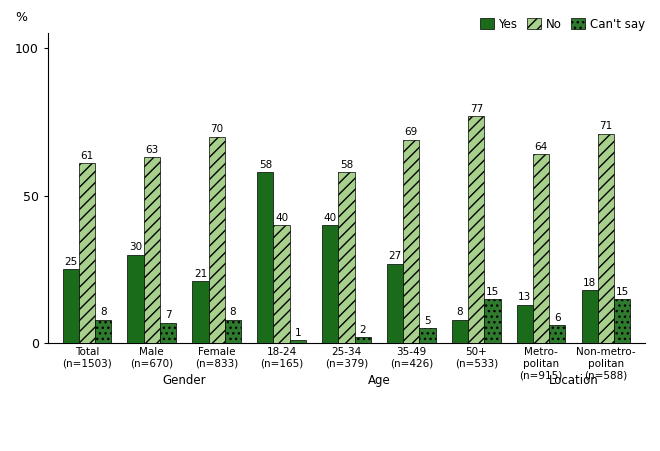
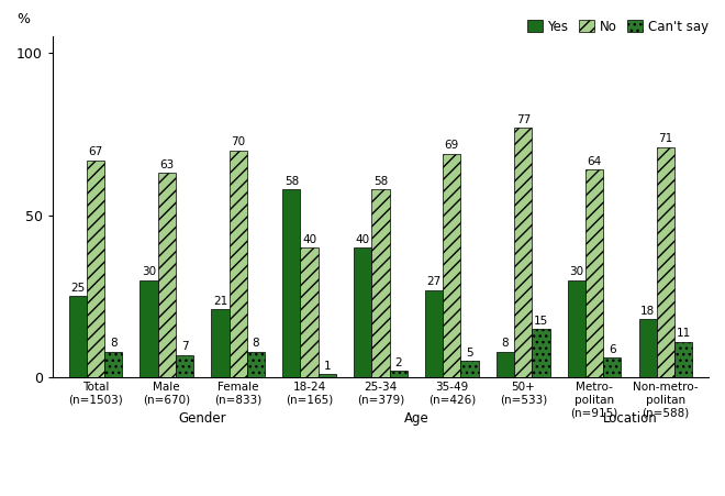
No/Total (n=1503): 61 -> 67
Yes/Metro- politan (n=915): 13 -> 30
Can't say/Non-metro- politan (n=588): 15 -> 11
